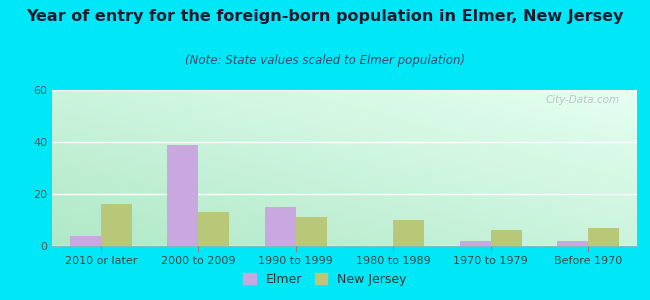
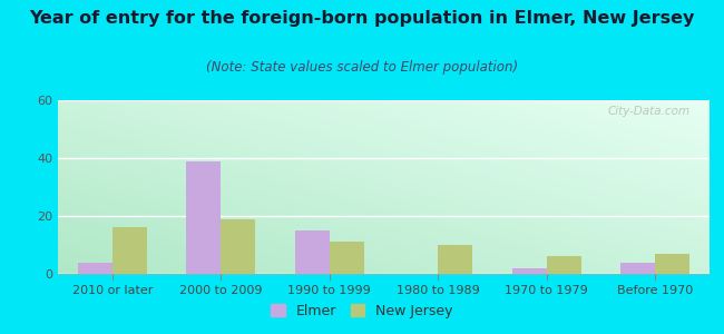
New Jersey/2000 to 2009: 13 -> 19
Elmer/Before 1970: 2 -> 4
